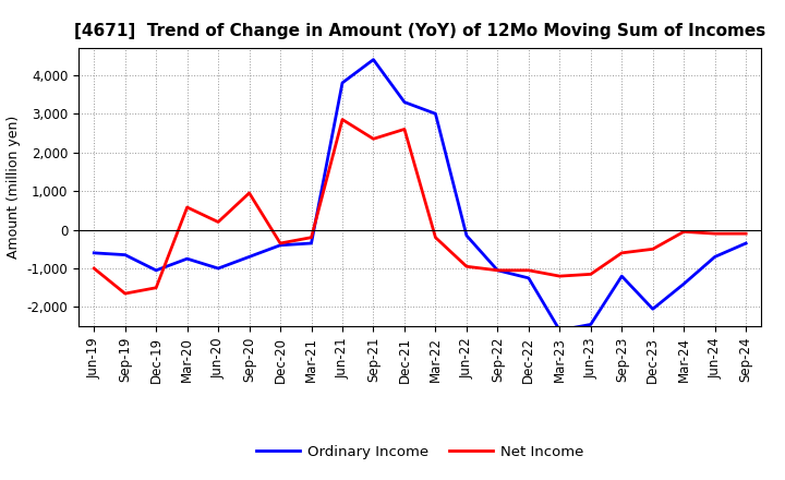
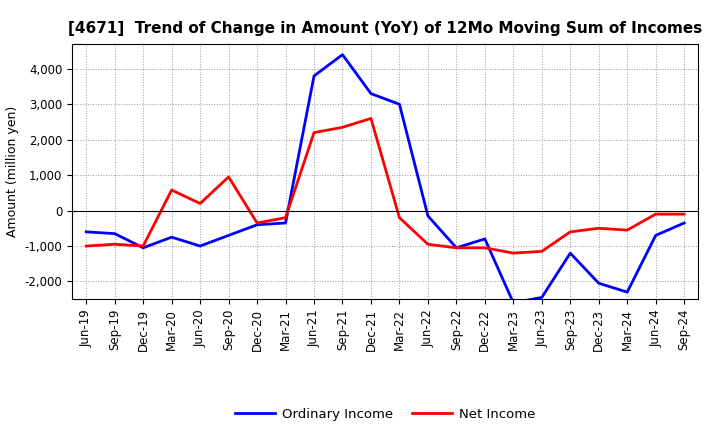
Net Income/Sep-19: -1,650 -> -950
Net Income/Dec-19: -1,500 -> -1,000
Net Income/Jun-21: 2,850 -> 2,200
Ordinary Income/Dec-22: -1,250 -> -800
Ordinary Income/Mar-24: -1,400 -> -2,300
Net Income/Mar-24: -50 -> -550
